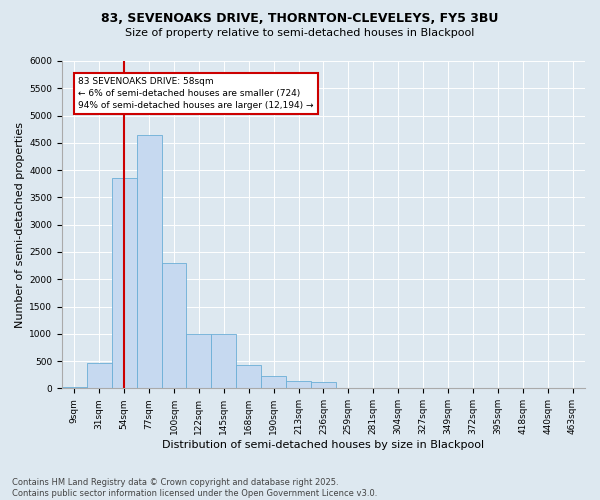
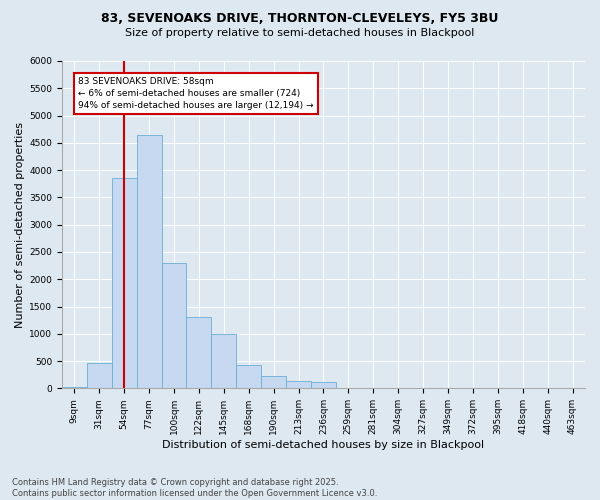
122sqm: 1000 -> 1300
